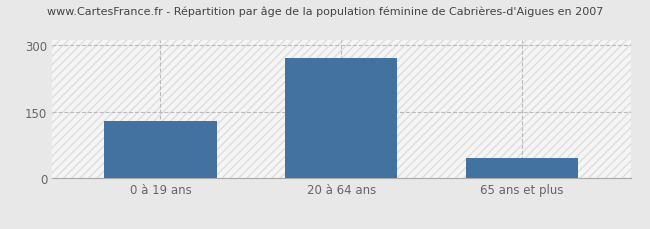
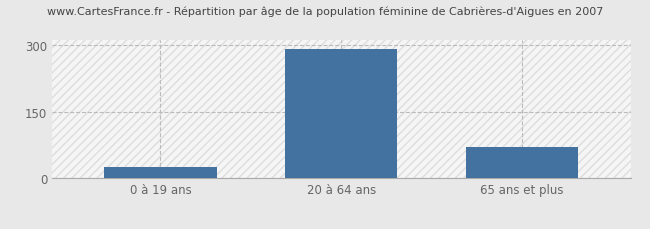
0 à 19 ans: 130 -> 25
20 à 64 ans: 270 -> 290
65 ans et plus: 45 -> 70
